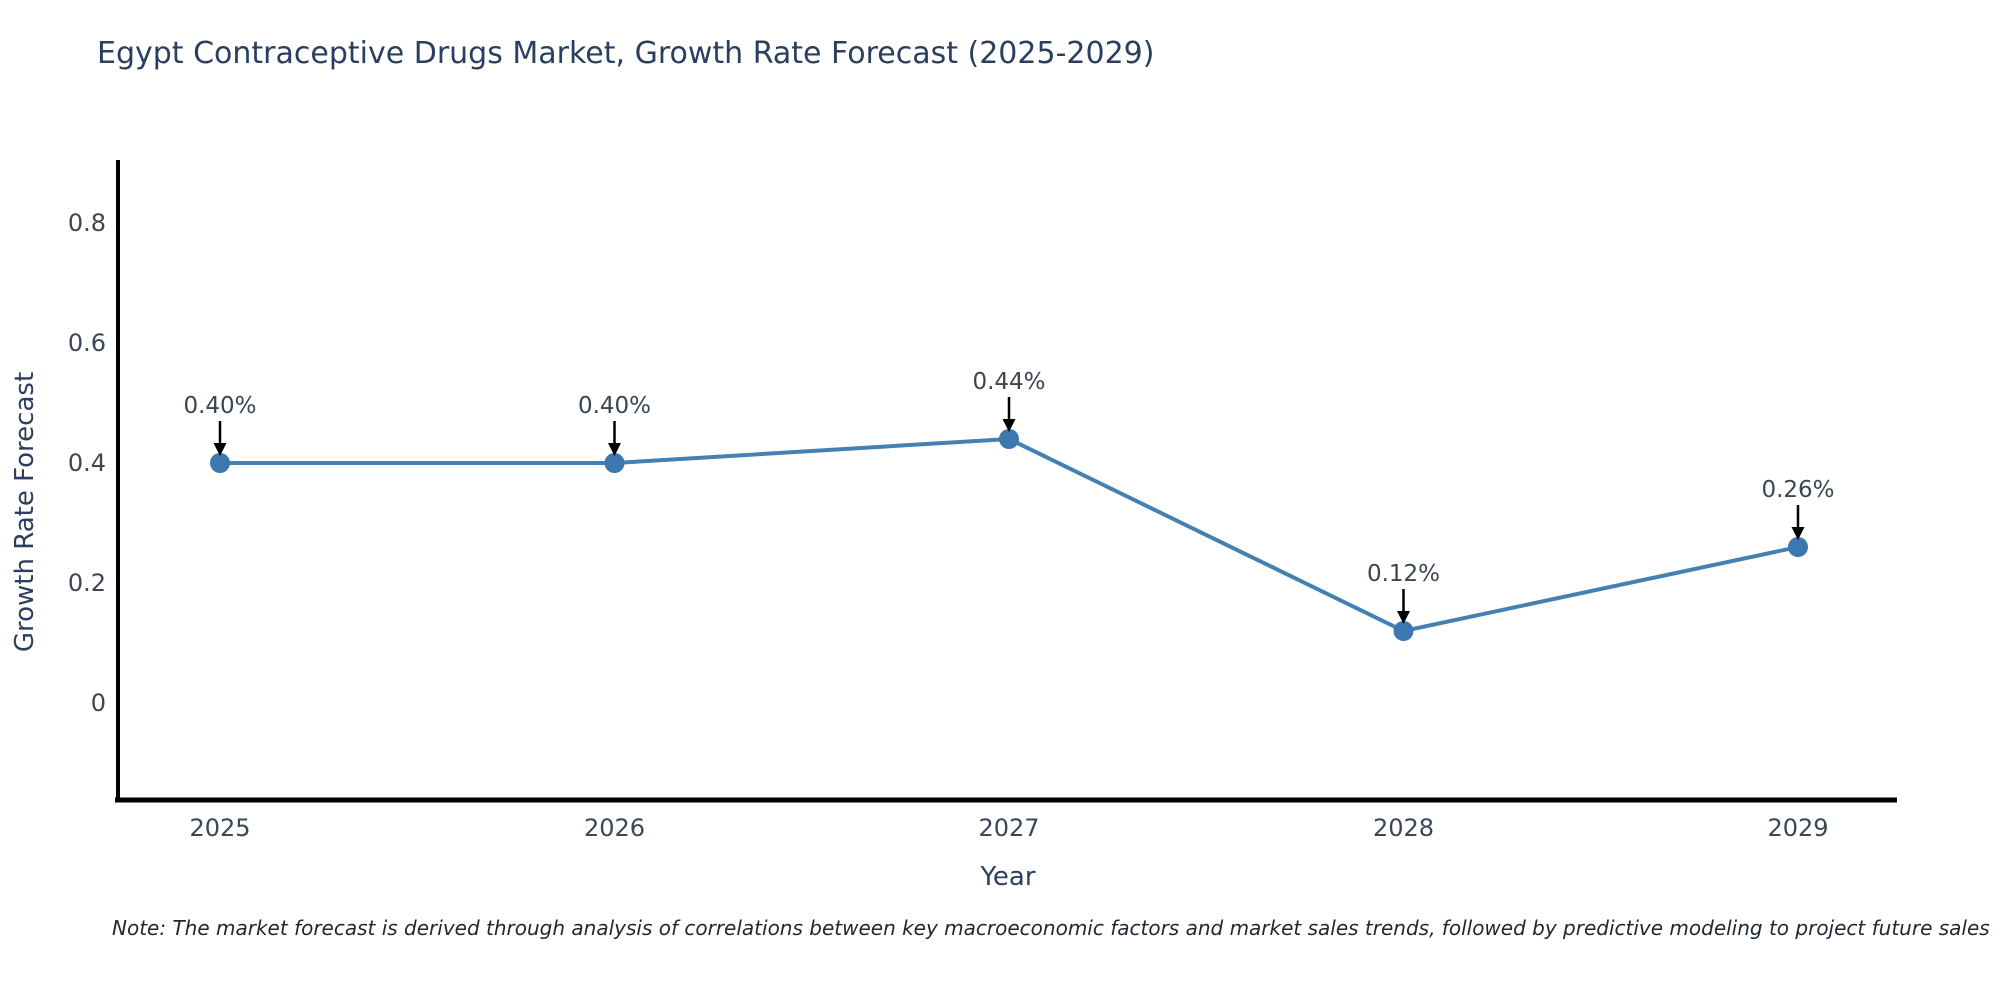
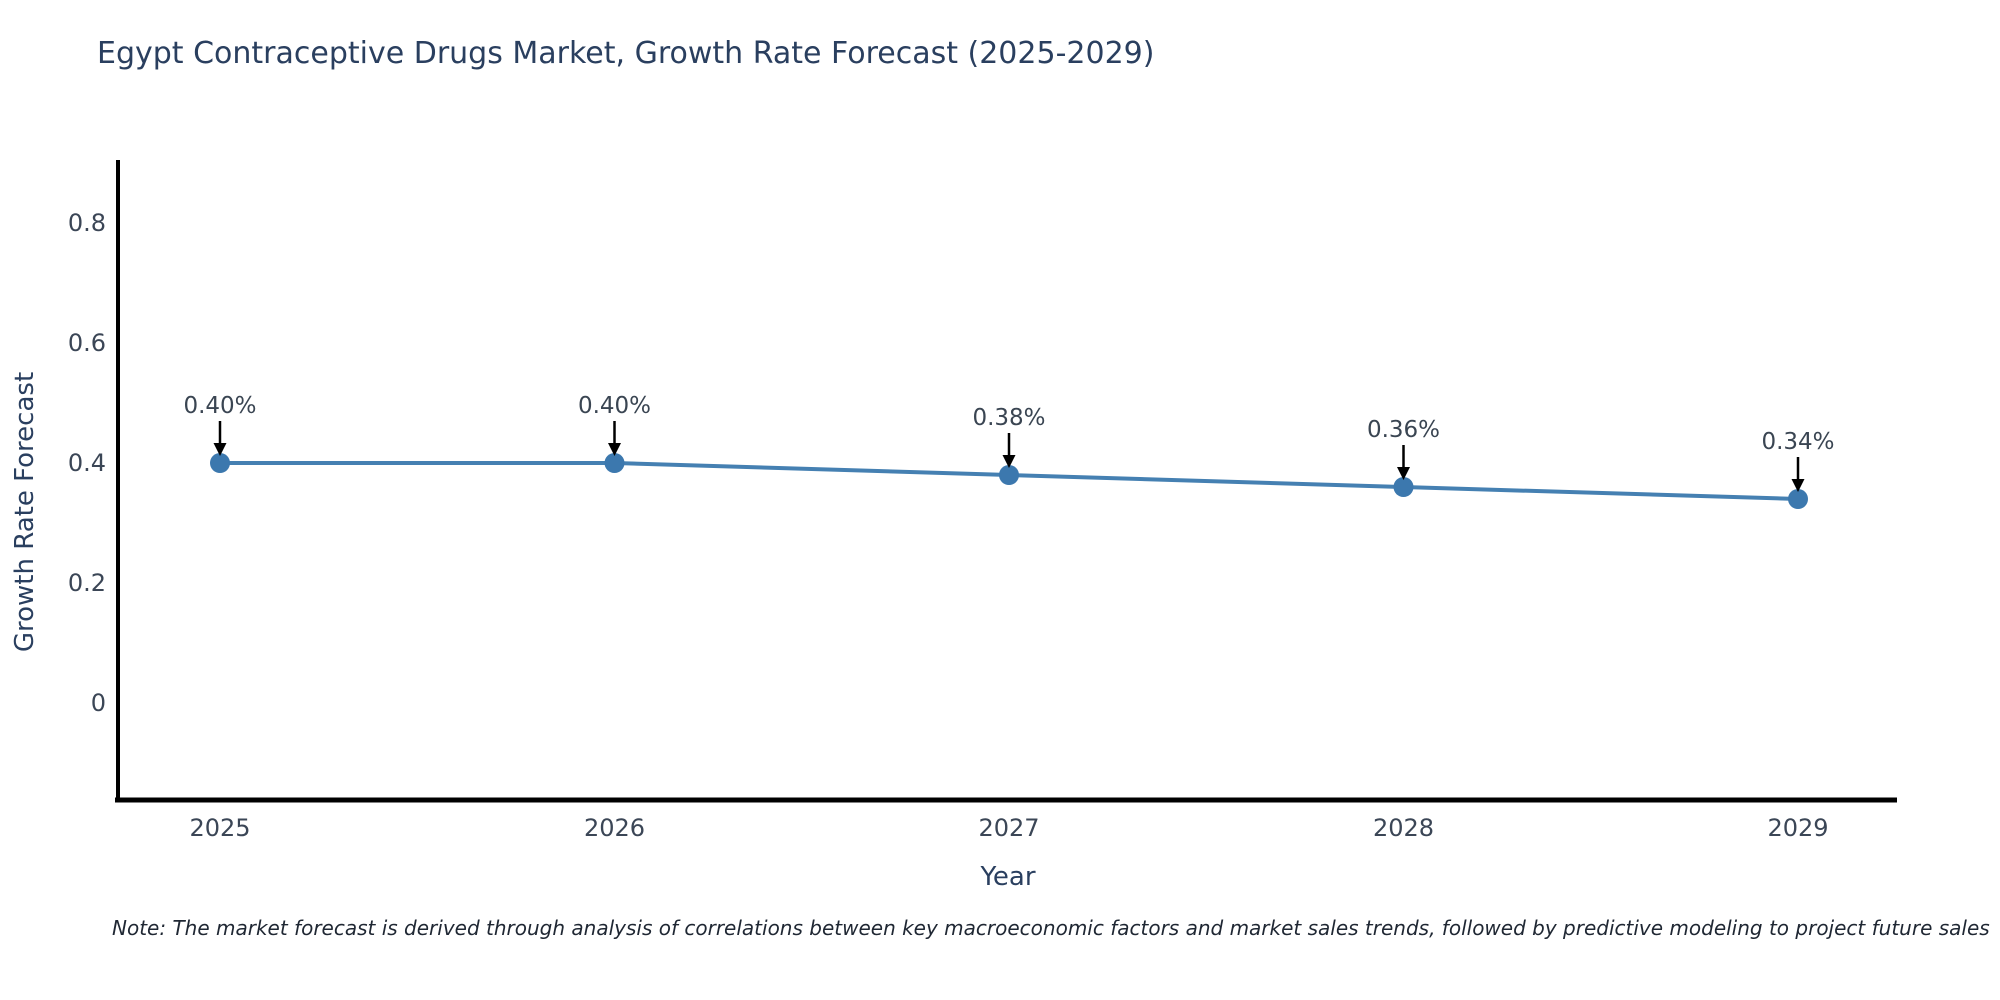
2027: 0.44% -> 0.38%
2028: 0.12% -> 0.36%
2029: 0.26% -> 0.34%
